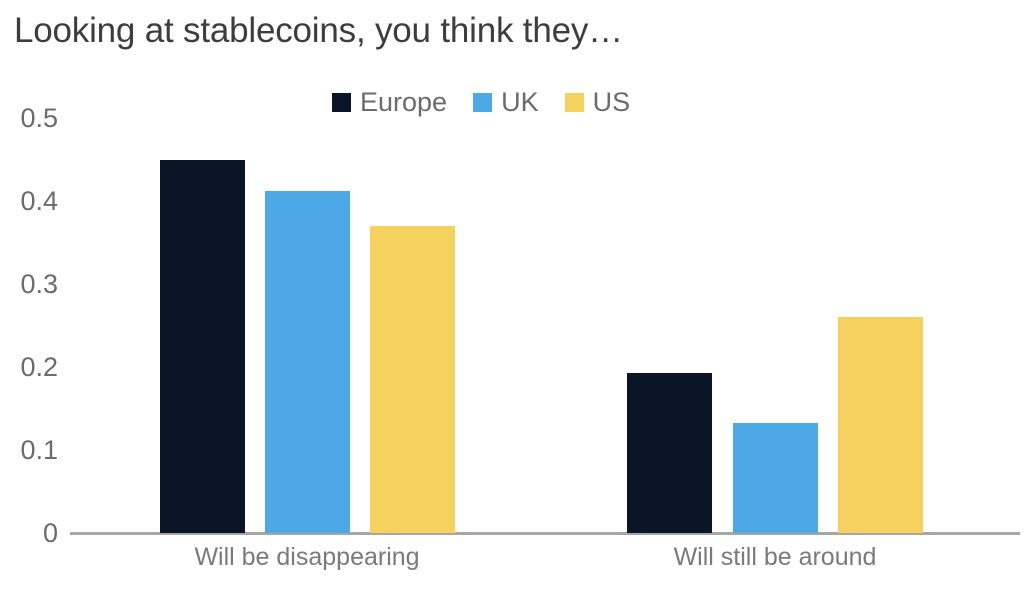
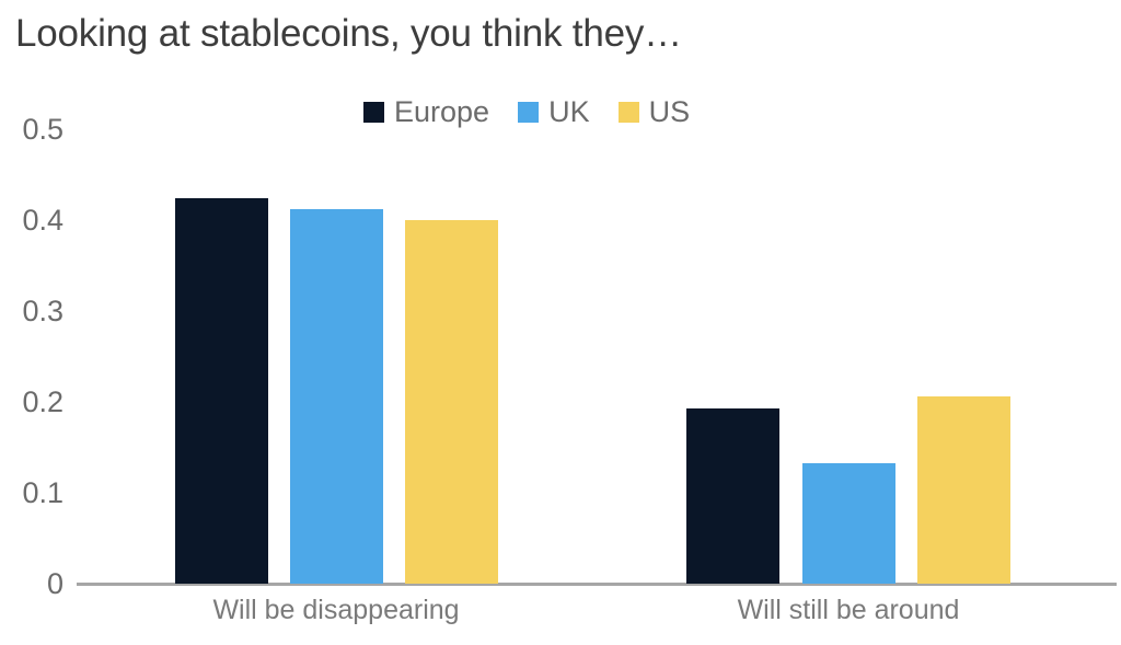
Europe/Will be disappearing: 0.45 -> 0.42
US/Will be disappearing: 0.37 -> 0.40
US/Will still be around: 0.26 -> 0.21
